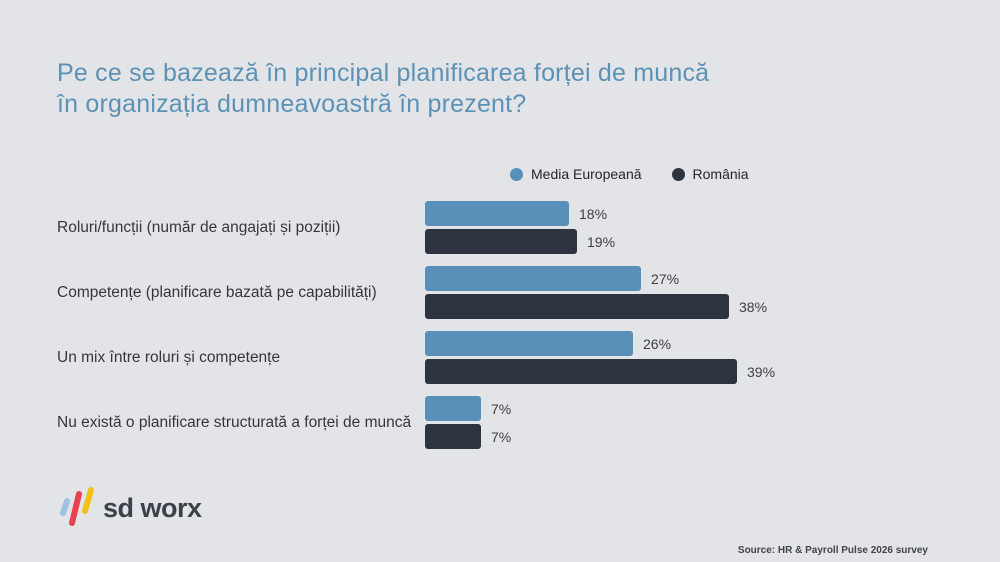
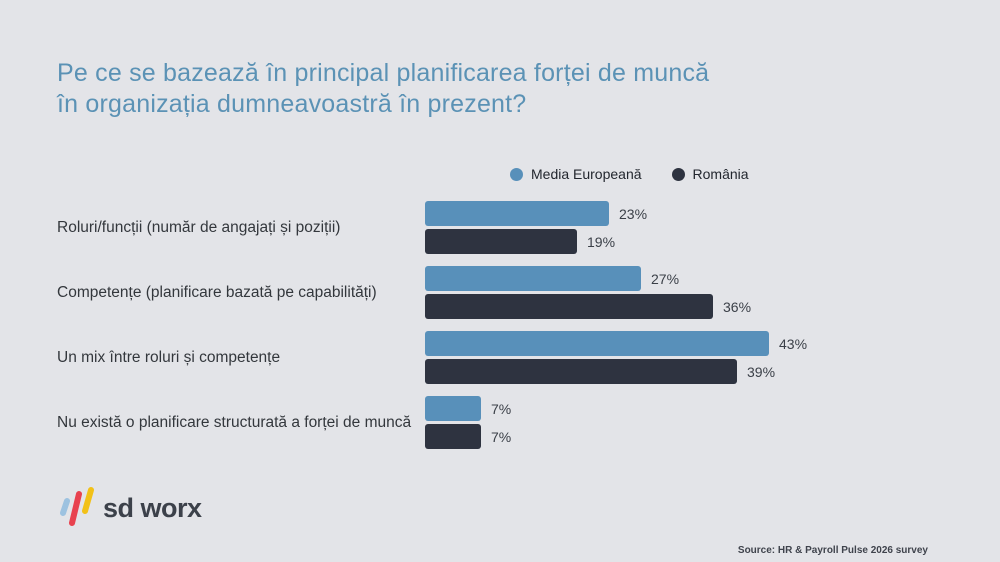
Media Europeană/Roluri/funcții (număr de angajați și poziții): 18% -> 23%
România/Competențe (planificare bazată pe capabilități): 38% -> 36%
Media Europeană/Un mix între roluri și competențe: 26% -> 43%
